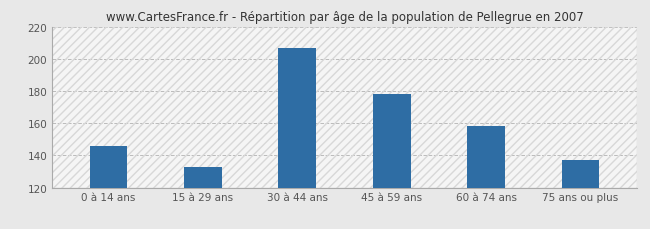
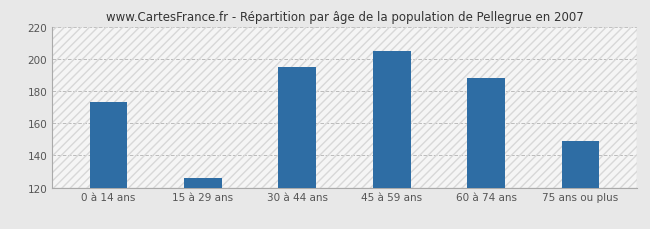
0 à 14 ans: 146 -> 173
15 à 29 ans: 133 -> 126
30 à 44 ans: 207 -> 195
45 à 59 ans: 178 -> 205
60 à 74 ans: 158 -> 188
75 ans ou plus: 137 -> 149
